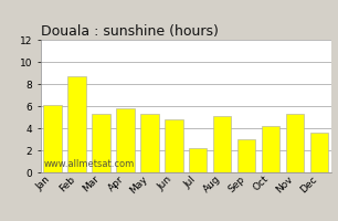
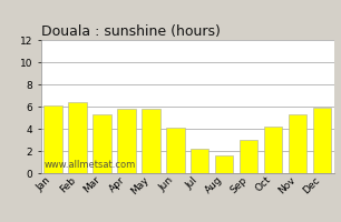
Feb: 8.7 -> 6.4
May: 5.3 -> 5.8
Jun: 4.8 -> 4.1
Aug: 5.1 -> 1.6
Dec: 3.6 -> 5.9
